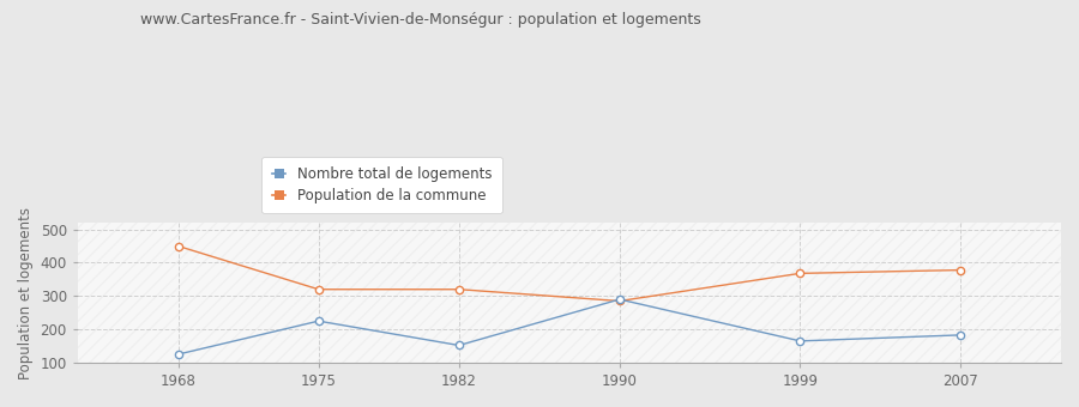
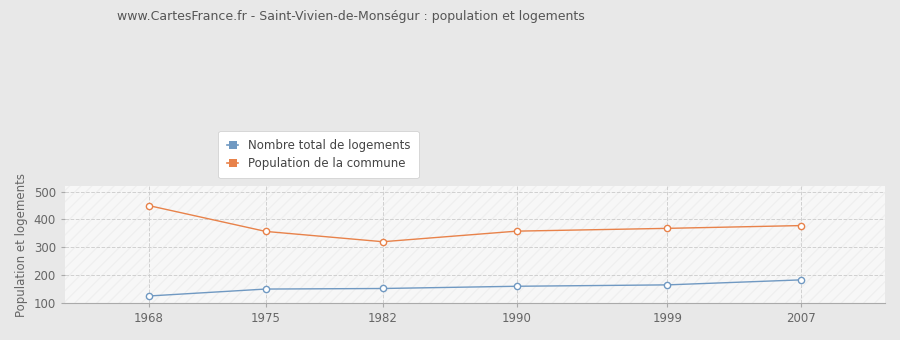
Nombre total de logements/1975: 225 -> 150
Population de la commune/1975: 320 -> 357
Nombre total de logements/1990: 290 -> 160
Population de la commune/1990: 285 -> 358
